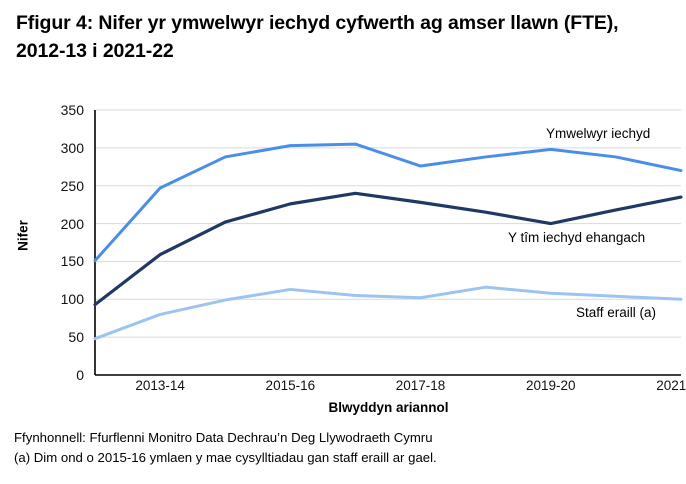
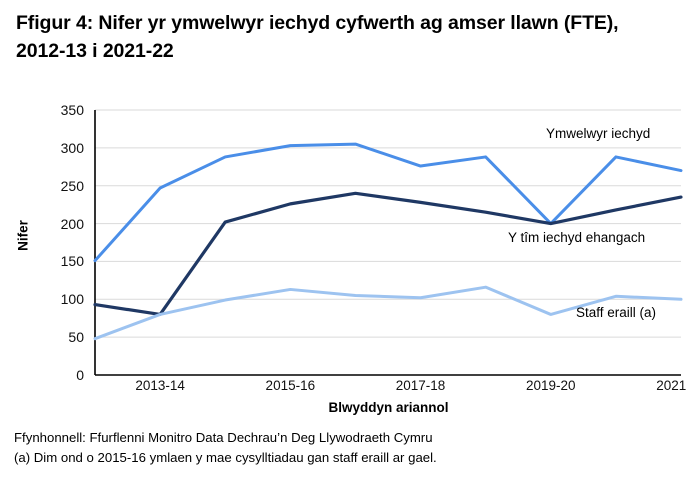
Y tîm iechyd ehangach/2013-14: 160 -> 80
Ymwelwyr iechyd/2019-20: 300 -> 200
Staff eraill (a)/2019-20: 110 -> 80
